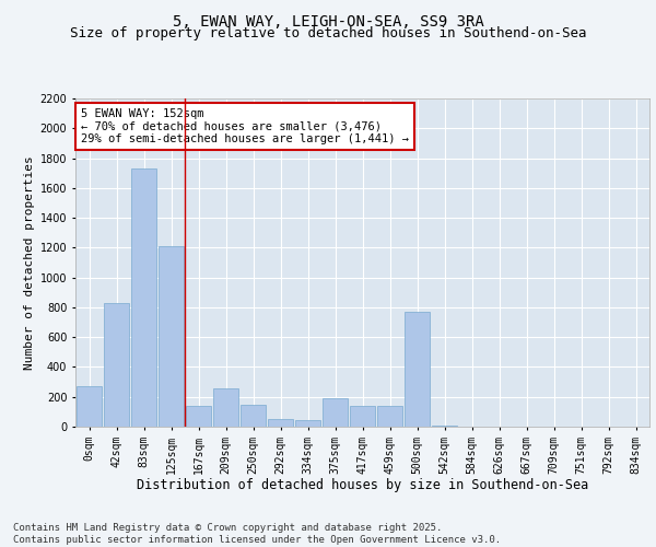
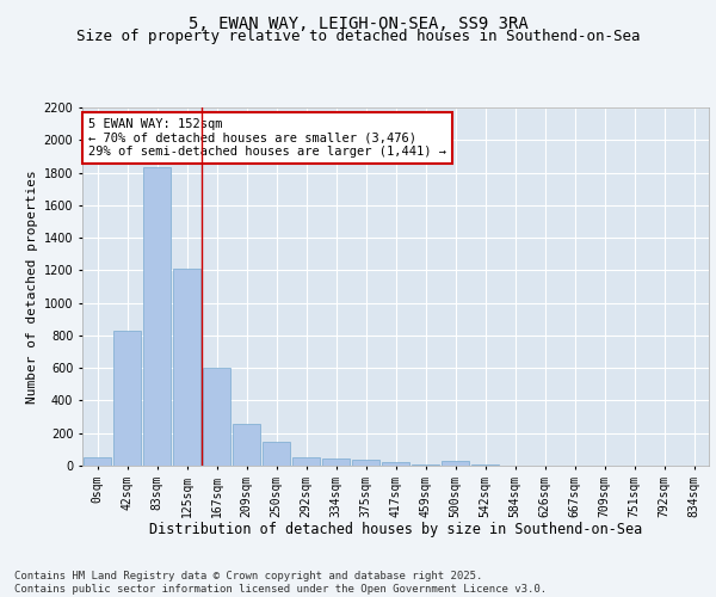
0sqm: 270 -> 50
83sqm: 1730 -> 1830
167sqm: 140 -> 600
375sqm: 190 -> 40
417sqm: 140 -> 20
459sqm: 140 -> 10
500sqm: 770 -> 30
